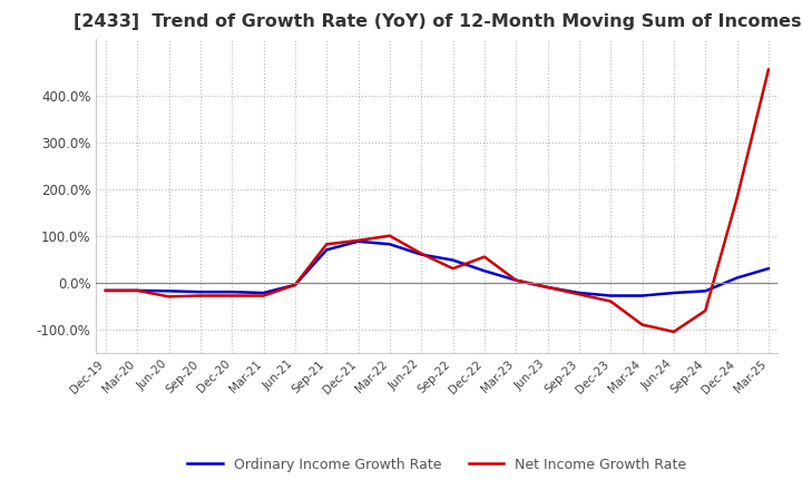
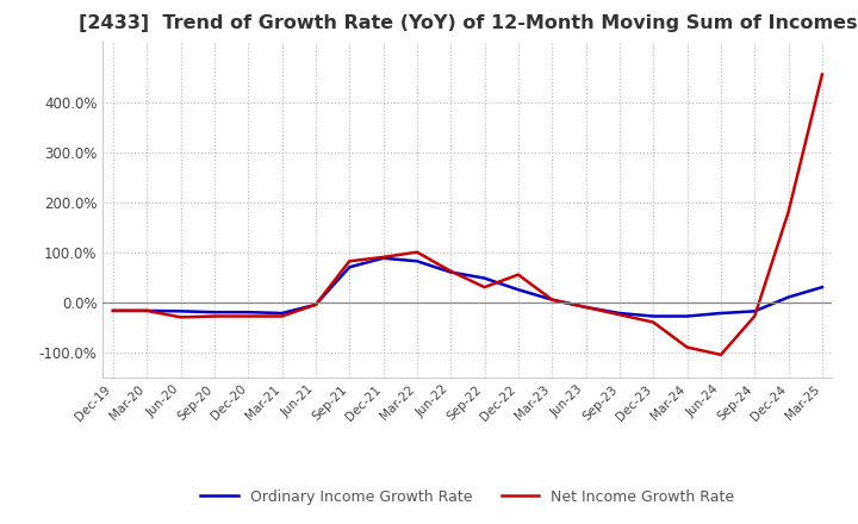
Net Income Growth Rate/Sep-24: -60% -> -28%
